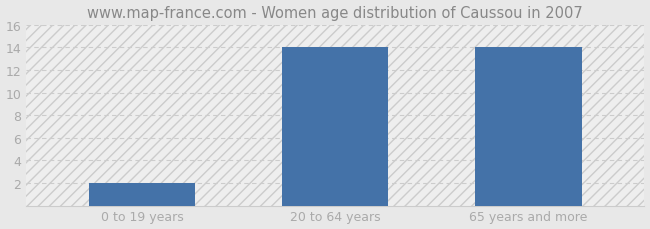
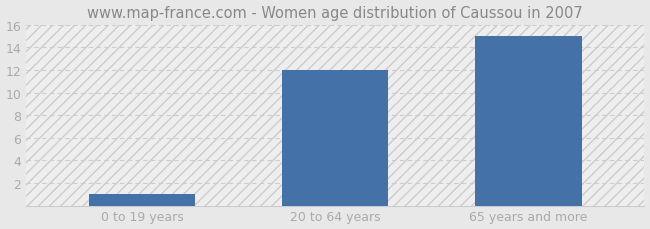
0 to 19 years: 2 -> 1
20 to 64 years: 14 -> 12
65 years and more: 14 -> 15
